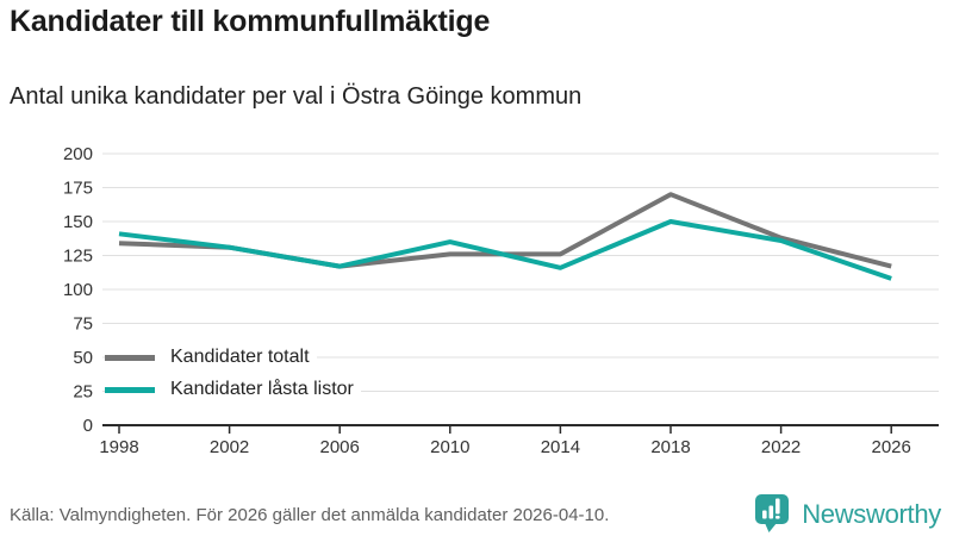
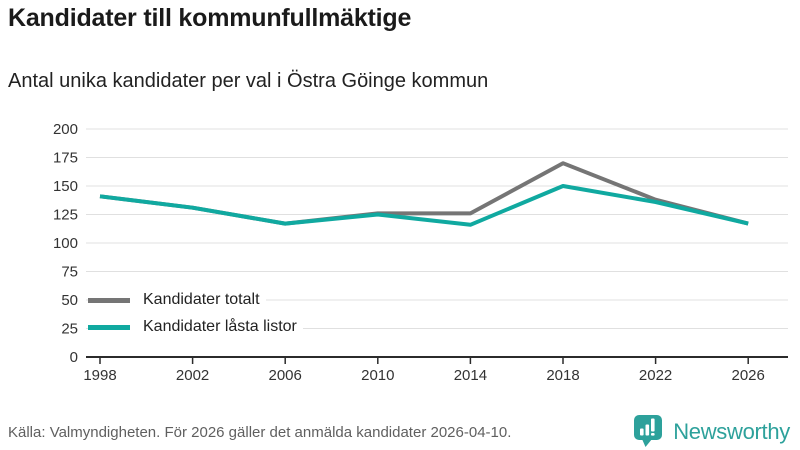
Kandidater totalt/1998: 134 -> 141
Kandidater låsta listor/2010: 135 -> 125
Kandidater låsta listor/2026: 108 -> 117
